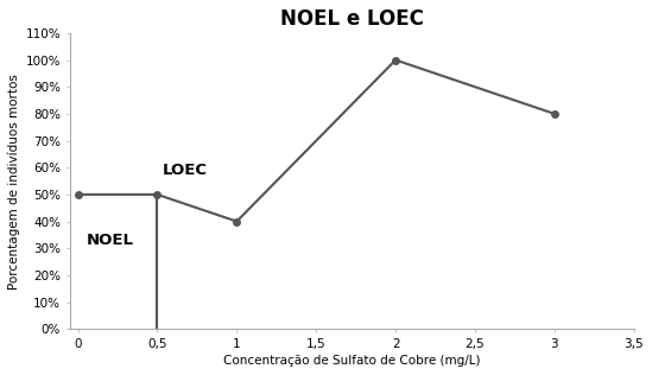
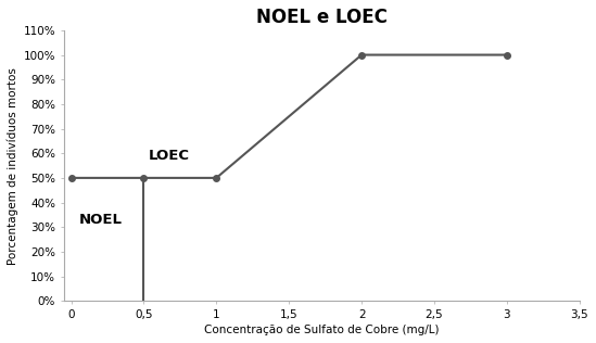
1: 40% -> 50%
3: 80% -> 100%
